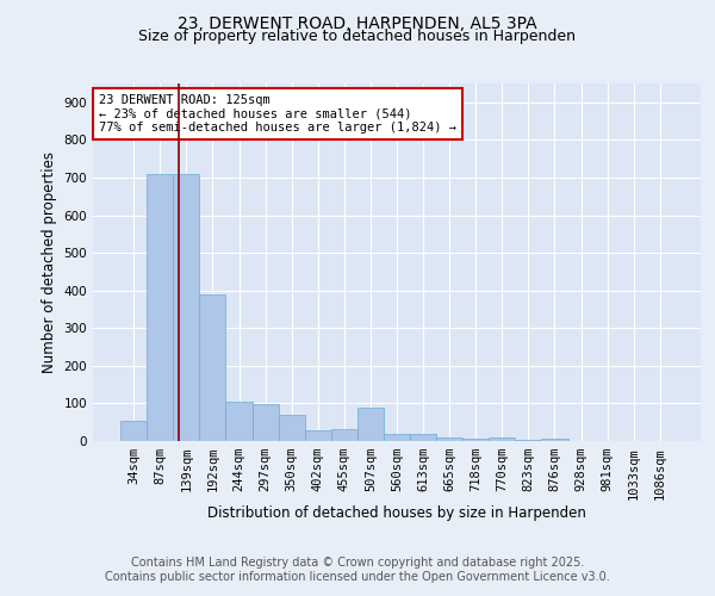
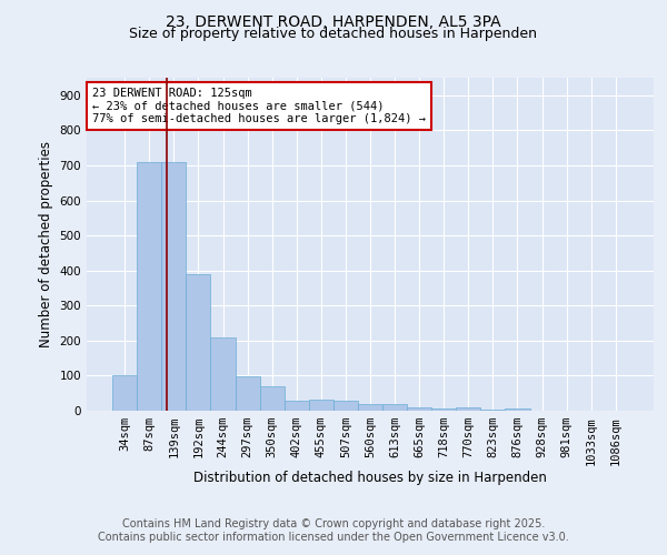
34sqm: 55 -> 100
244sqm: 105 -> 210
507sqm: 90 -> 30
